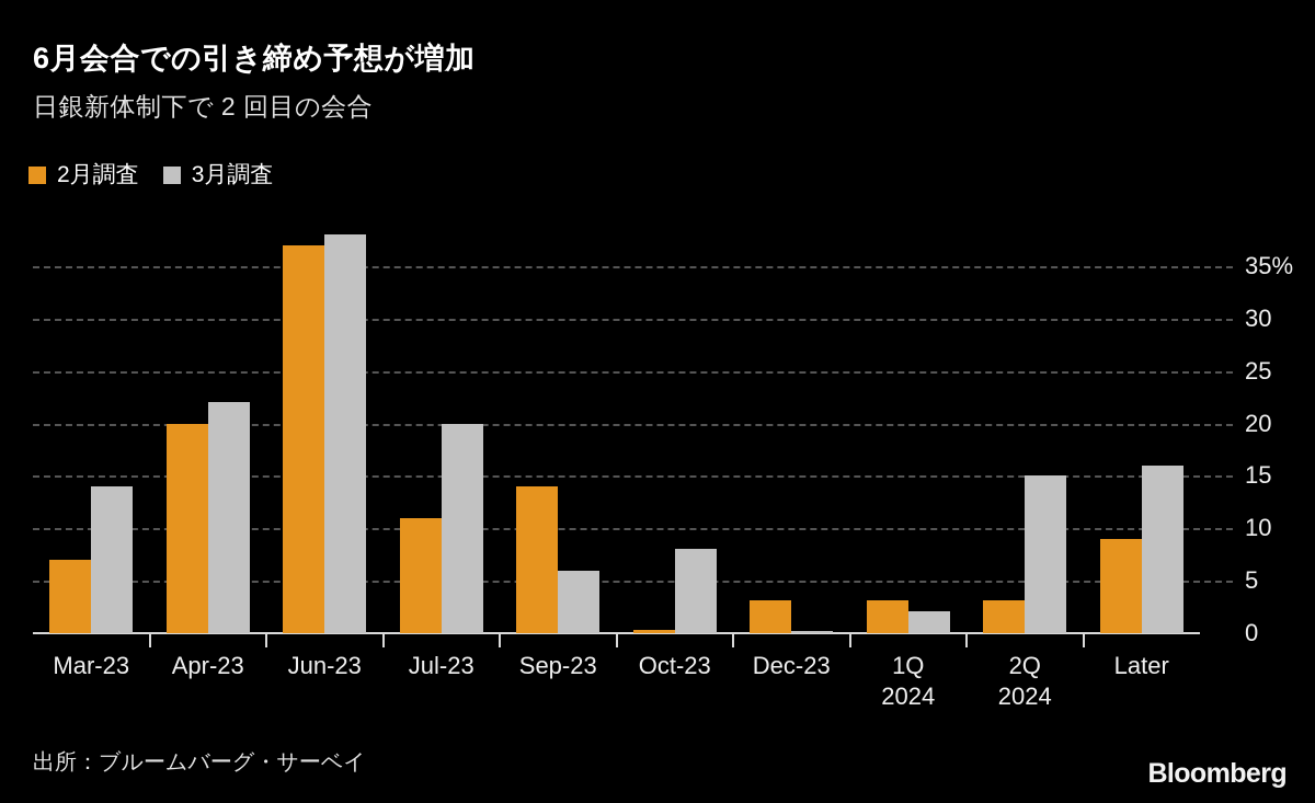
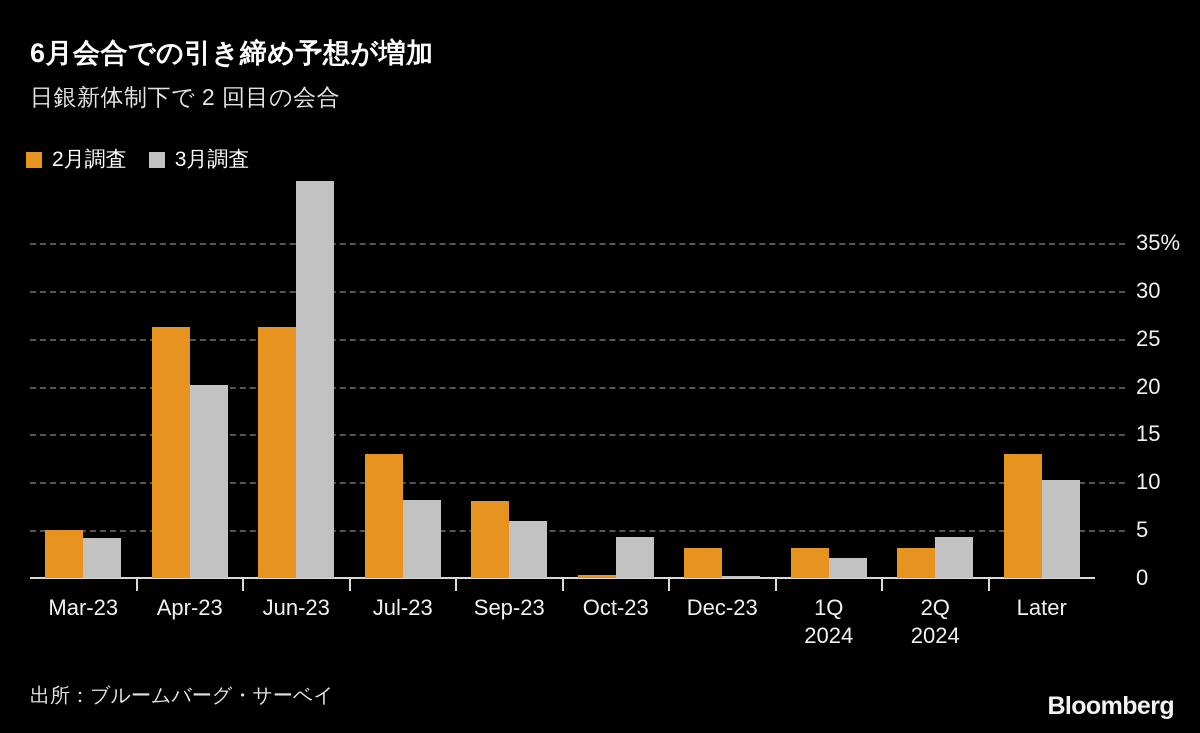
2月調査/Mar-23: 7% -> 5%
3月調査/Mar-23: 14% -> 4%
2月調査/Apr-23: 20% -> 26%
3月調査/Apr-23: 22% -> 20%
2月調査/Jun-23: 37% -> 26%
3月調査/Jun-23: 38% -> 42%
2月調査/Jul-23: 11% -> 13%
3月調査/Jul-23: 20% -> 8%
2月調査/Sep-23: 14% -> 8%
3月調査/Oct-23: 8% -> 4%
3月調査/2Q 2024: 15% -> 4%
2月調査/Later: 9% -> 13%
3月調査/Later: 16% -> 10%
